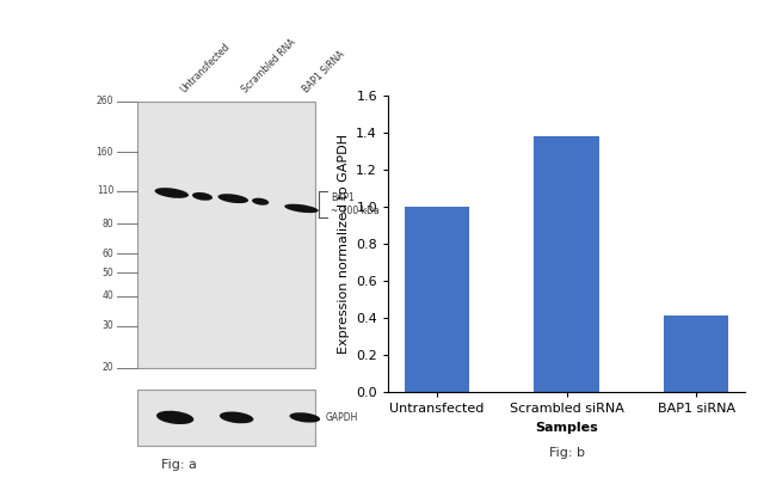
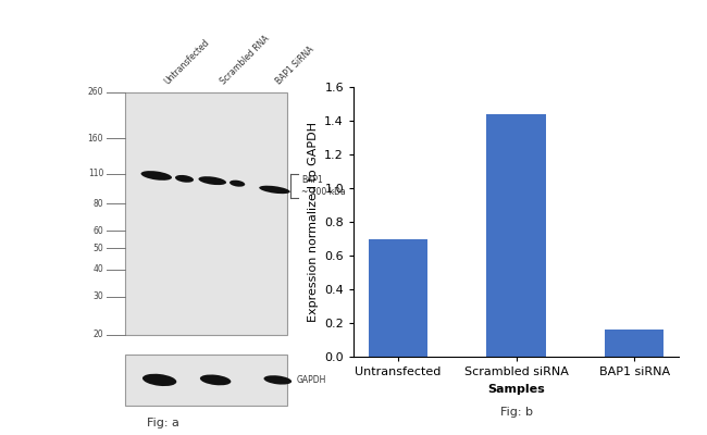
Untransfected: 1.00 -> 0.70
Scrambled siRNA: 1.38 -> 1.44
BAP1 siRNA: 0.41 -> 0.16
